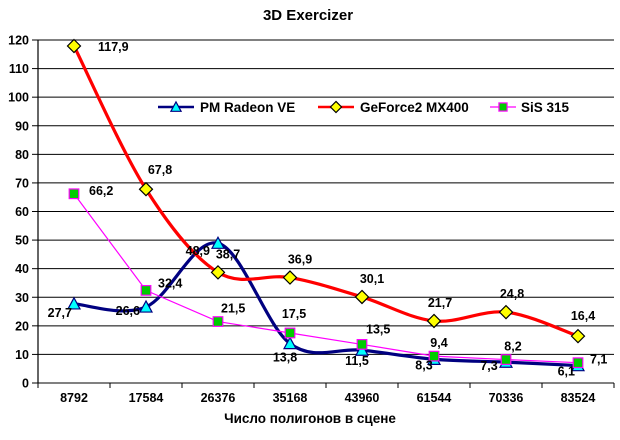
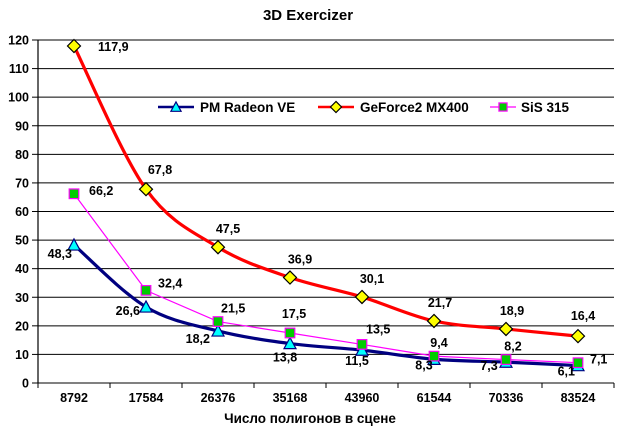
PM Radeon VE/8792: 27,7 -> 48,3
PM Radeon VE/26376: 48,9 -> 18,2
GeForce2 MX400/26376: 38,7 -> 47,5
GeForce2 MX400/70336: 24,8 -> 18,9
